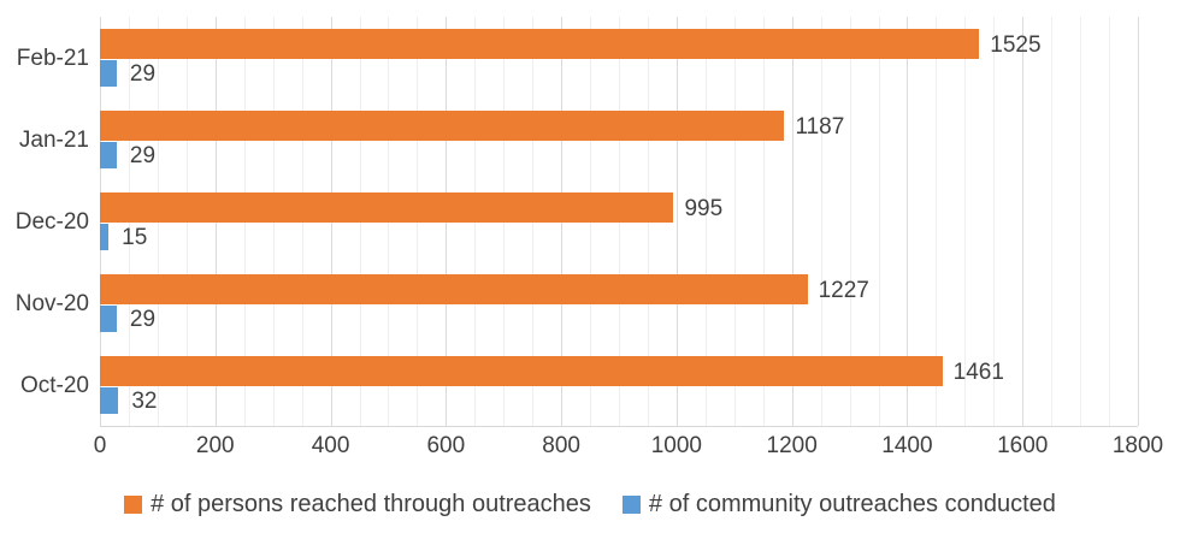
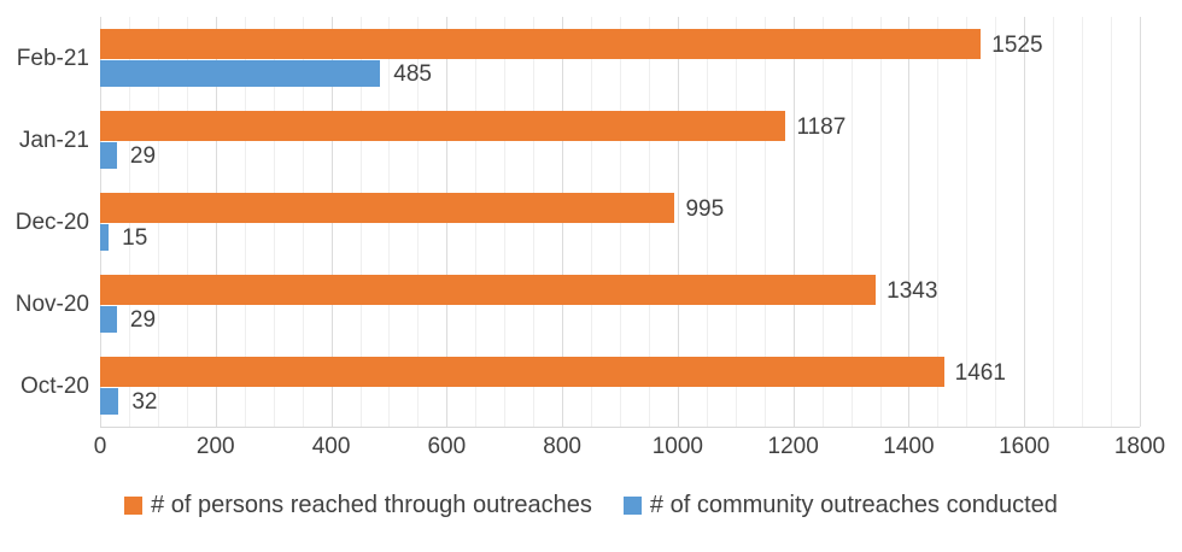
# of community outreaches conducted/Feb-21: 29 -> 485
# of persons reached through outreaches/Nov-20: 1227 -> 1343
